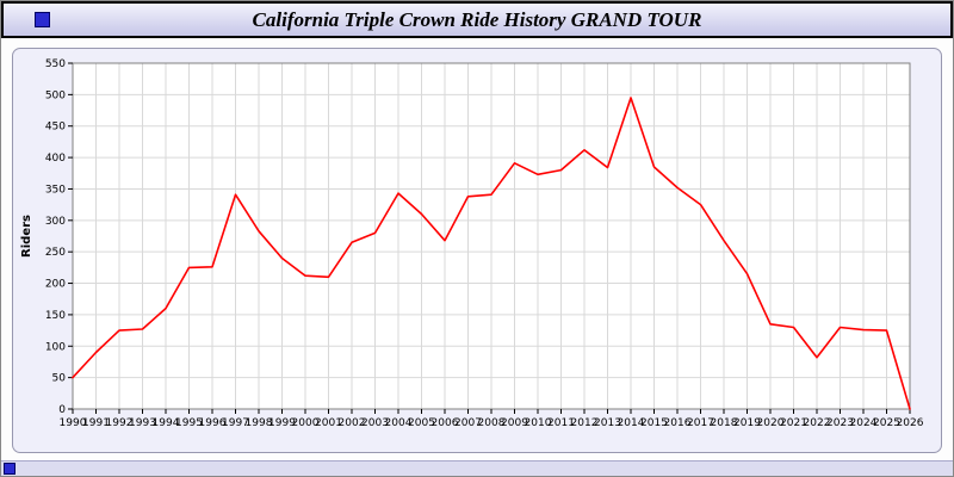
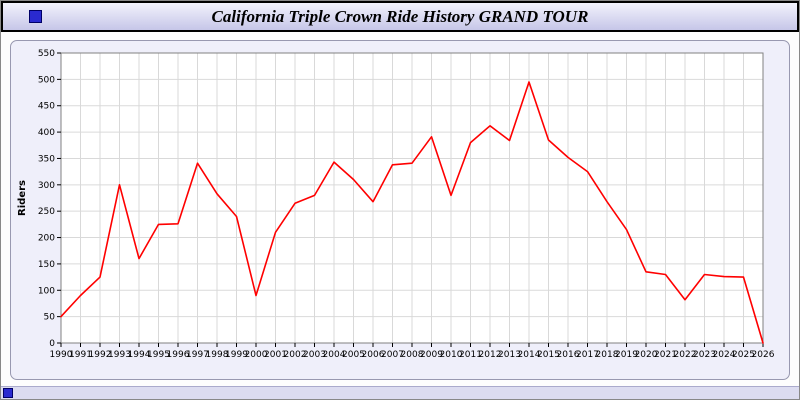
1993: 130 -> 300
2000: 210 -> 90
2010: 370 -> 280
